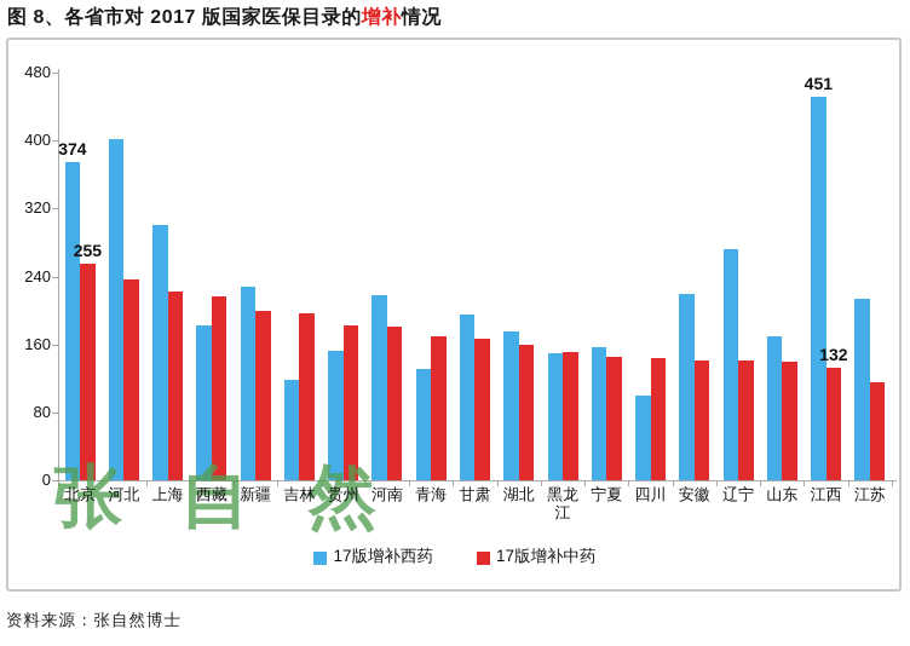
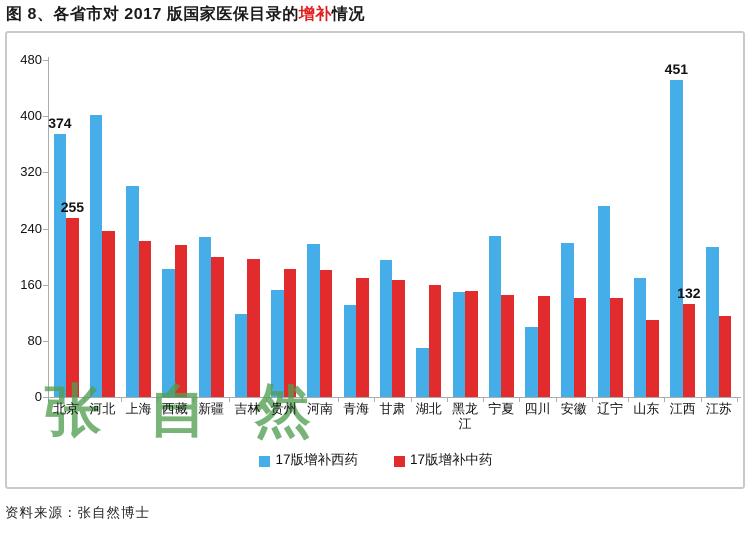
17版增补西药/湖北: 180 -> 70
17版增补西药/宁夏: 160 -> 230
17版增补中药/山东: 140 -> 110
